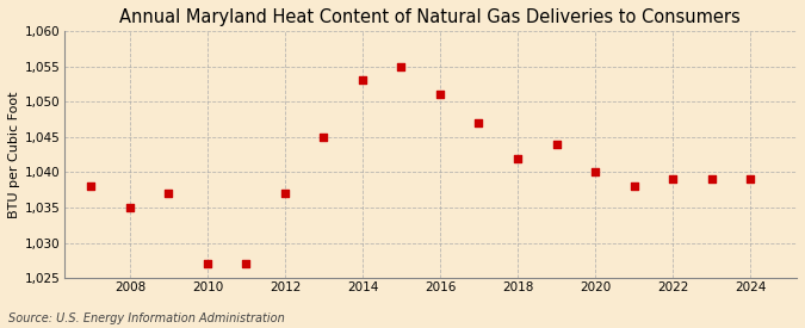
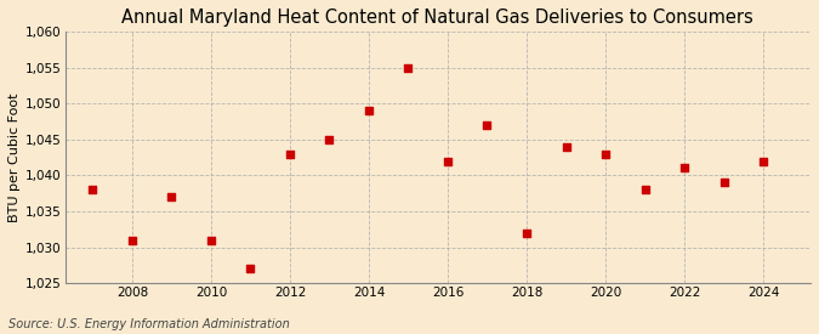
2008: 1,035 -> 1,031
2010: 1,027 -> 1,031
2012: 1,037 -> 1,043
2014: 1,053 -> 1,049
2016: 1,051 -> 1,042
2018: 1,042 -> 1,032
2020: 1,040 -> 1,043
2022: 1,039 -> 1,041
2024: 1,039 -> 1,042
